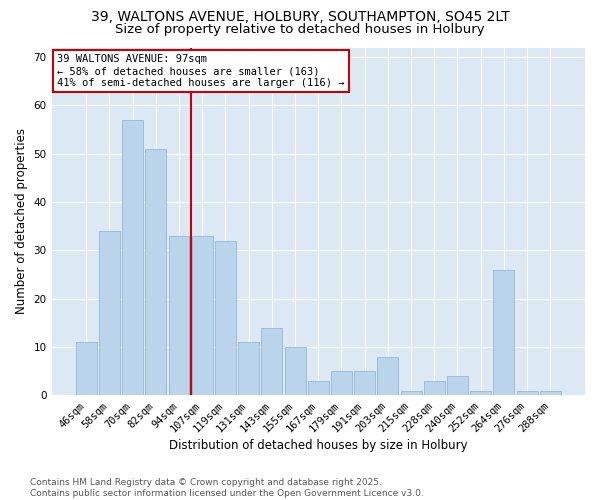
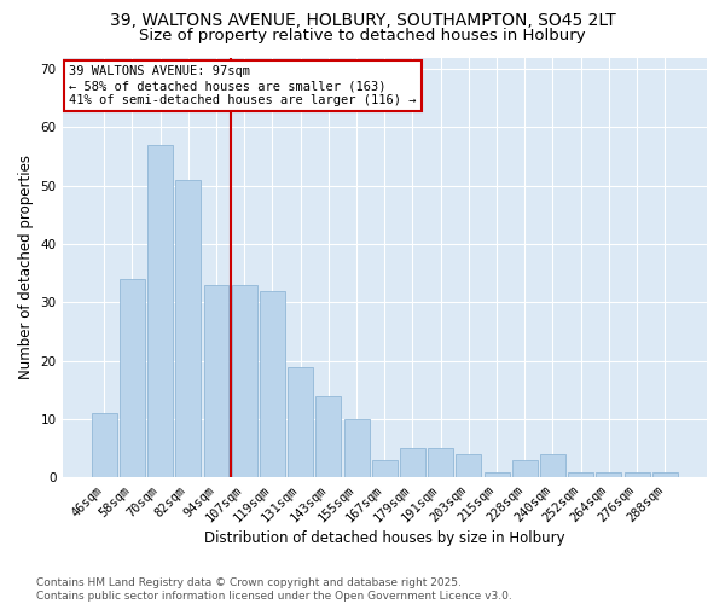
131sqm: 11 -> 19
203sqm: 8 -> 4
264sqm: 26 -> 1
